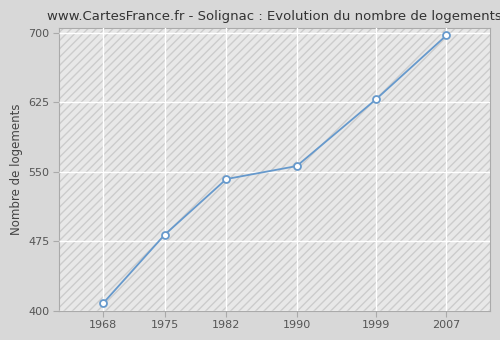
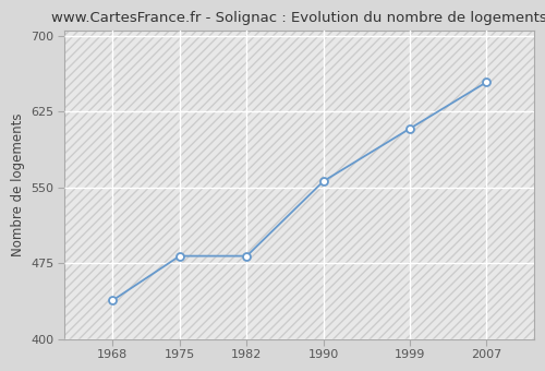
1968: 408 -> 438
1982: 542 -> 482
1999: 628 -> 608
2007: 697 -> 654
